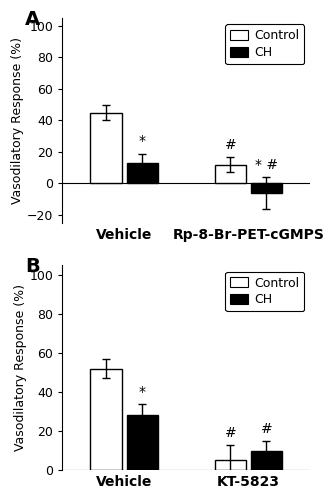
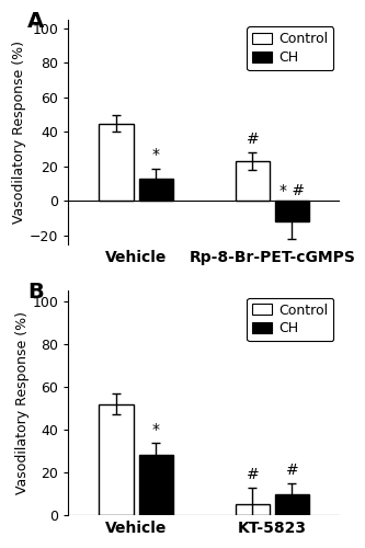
Control/Rp-8-Br-PET-cGMPS: 12 -> 23
CH/Rp-8-Br-PET-cGMPS: -6 -> -12
